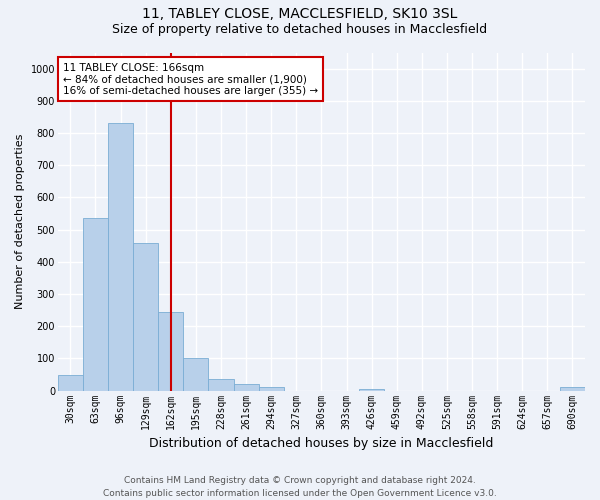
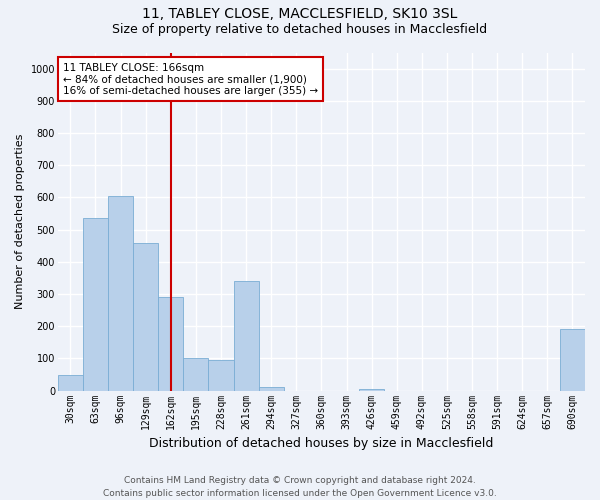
96sqm: 830 -> 605
162sqm: 245 -> 290
228sqm: 35 -> 95
261sqm: 20 -> 340
690sqm: 10 -> 190
